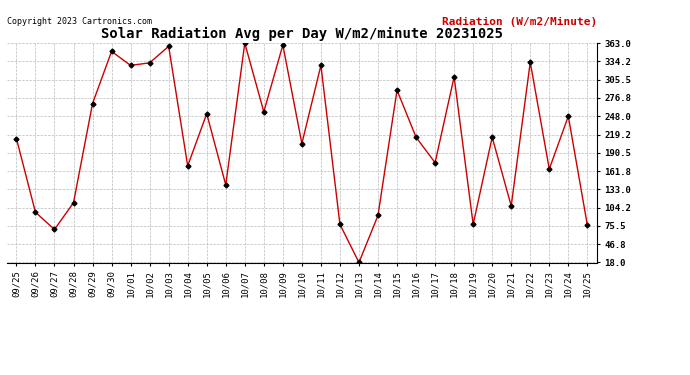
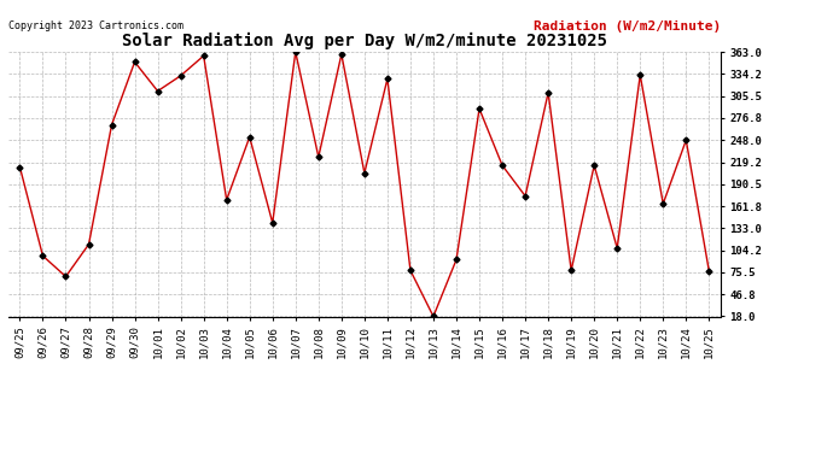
10/01: 328 -> 312
10/08: 255 -> 226
